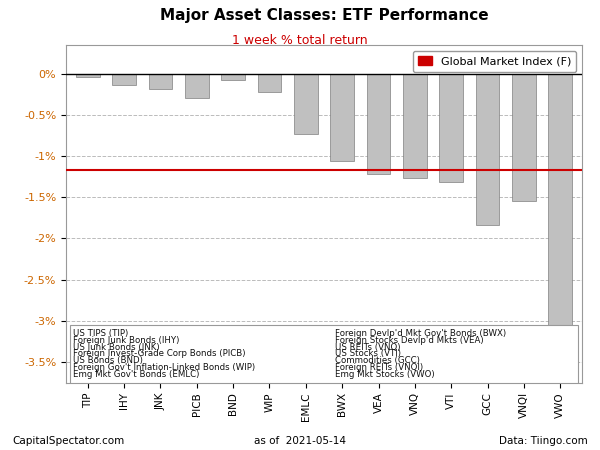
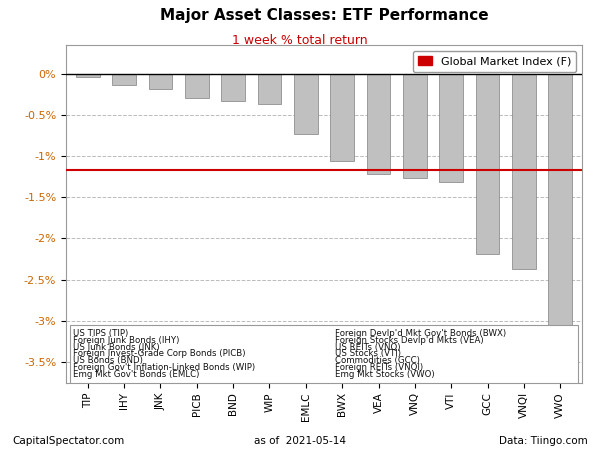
BND: -0.08% -> -0.33%
WIP: -0.22% -> -0.37%
GCC: -1.84% -> -2.19%
VNQI: -1.54% -> -2.37%
